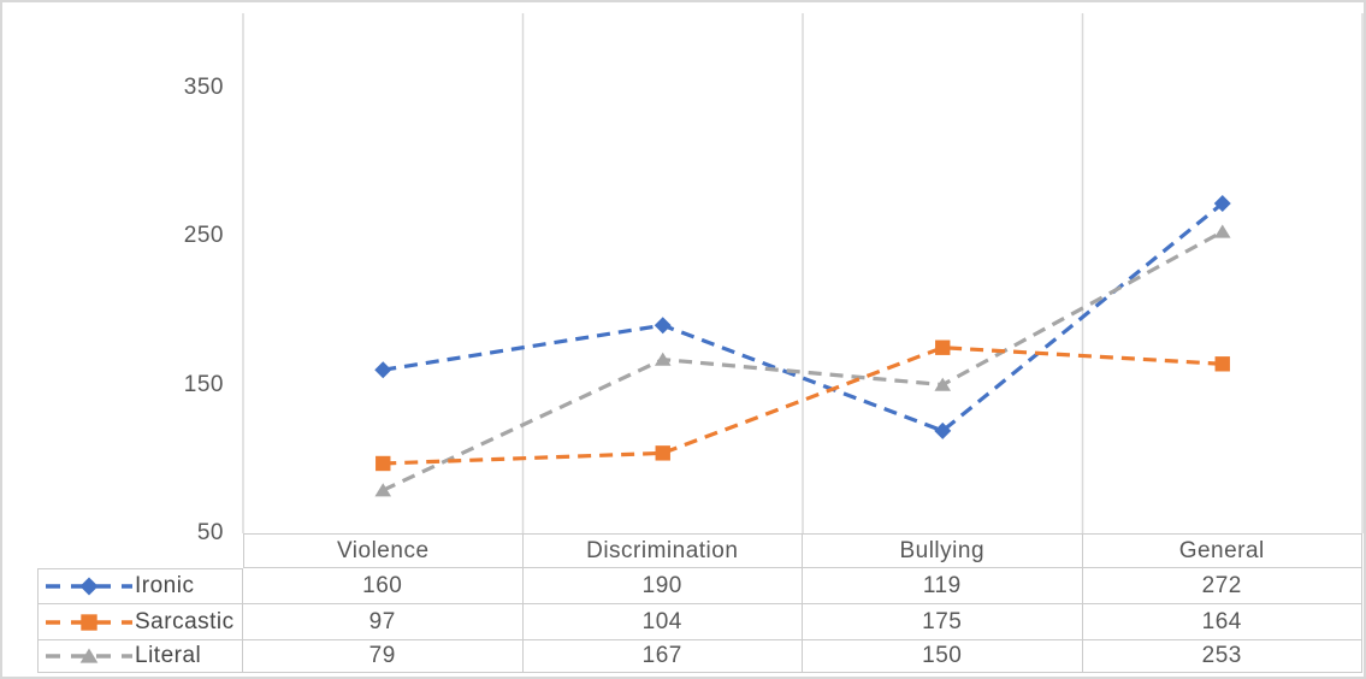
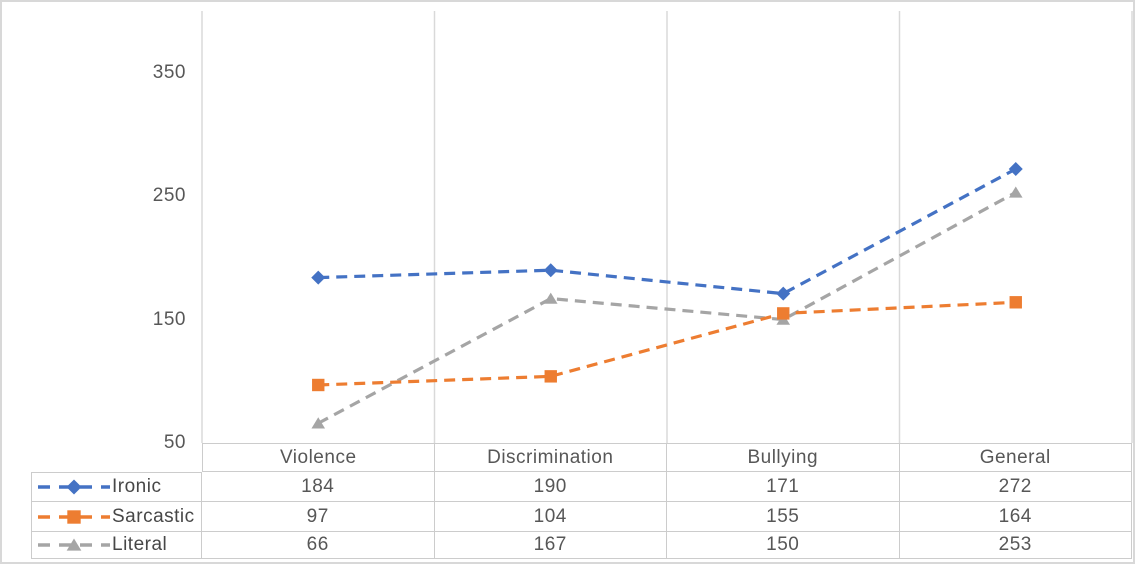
Ironic/Violence: 160 -> 184
Literal/Violence: 79 -> 66
Ironic/Bullying: 119 -> 171
Sarcastic/Bullying: 175 -> 155
